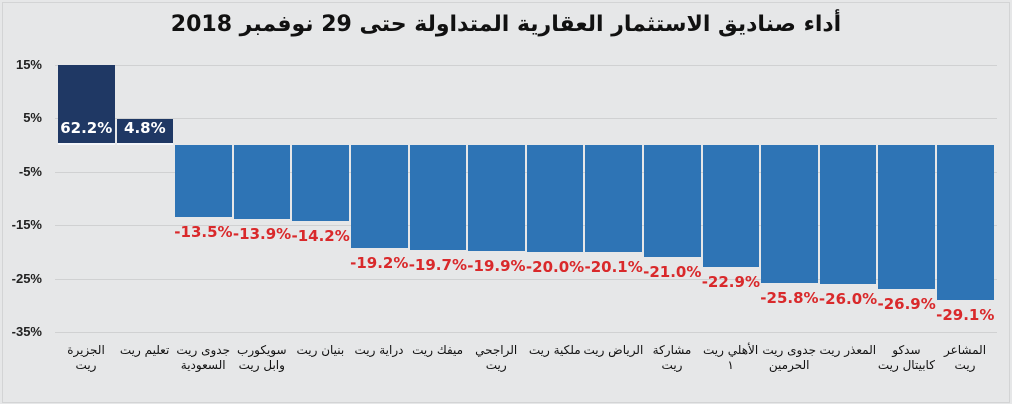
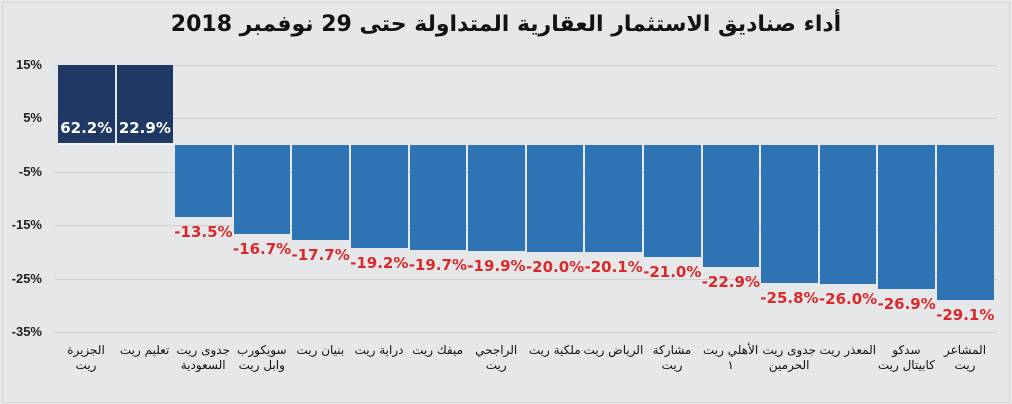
تعليم ريت: 4.8% -> 22.9%
سويكورب وابل ريت: -13.9% -> -16.7%
بنيان ريت: -14.2% -> -17.7%
